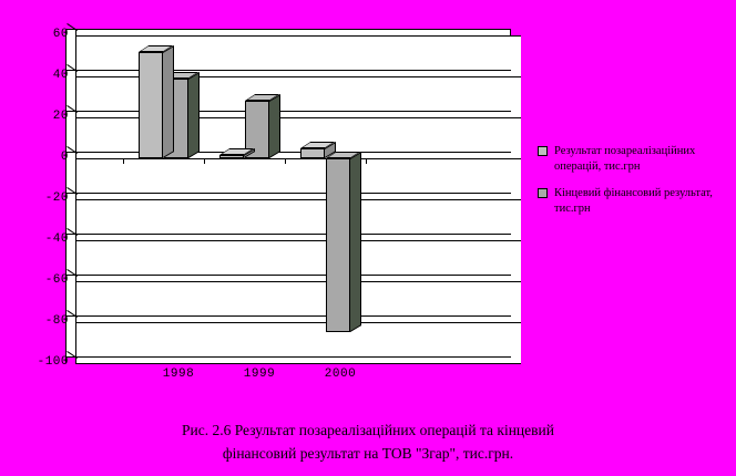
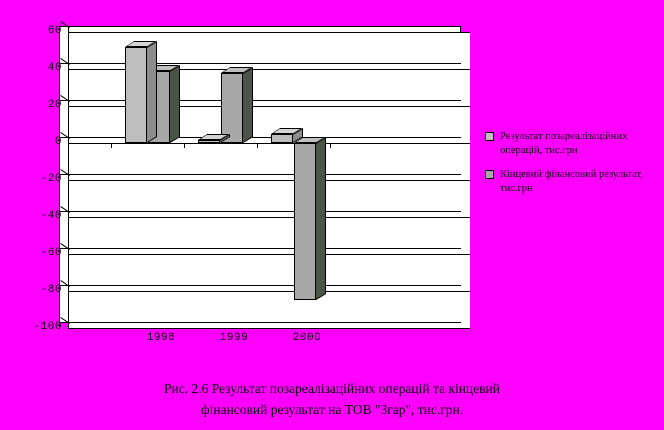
Кінцевий фінансовий результат, тис.грн/1999: 28 -> 38
